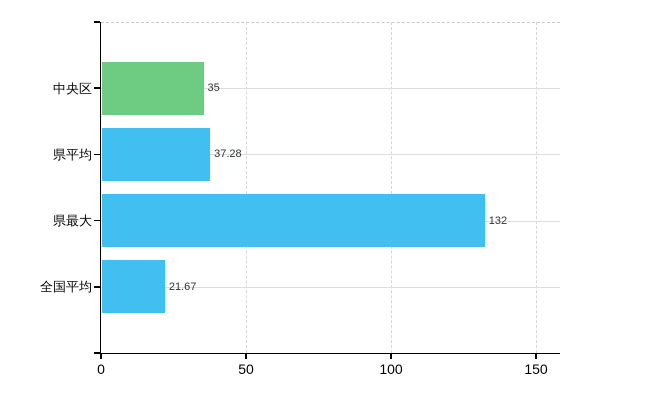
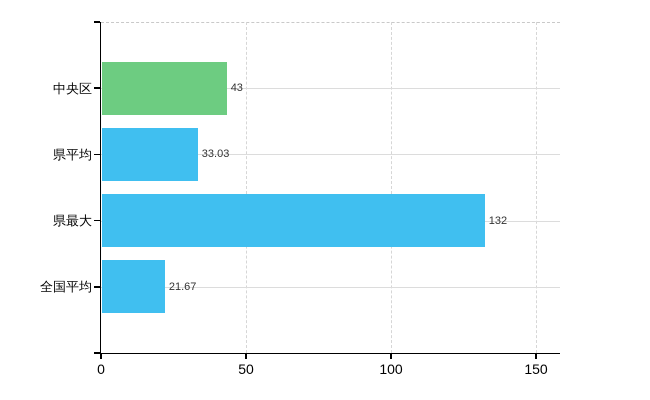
中央区: 35 -> 43
県平均: 37.28 -> 33.03
